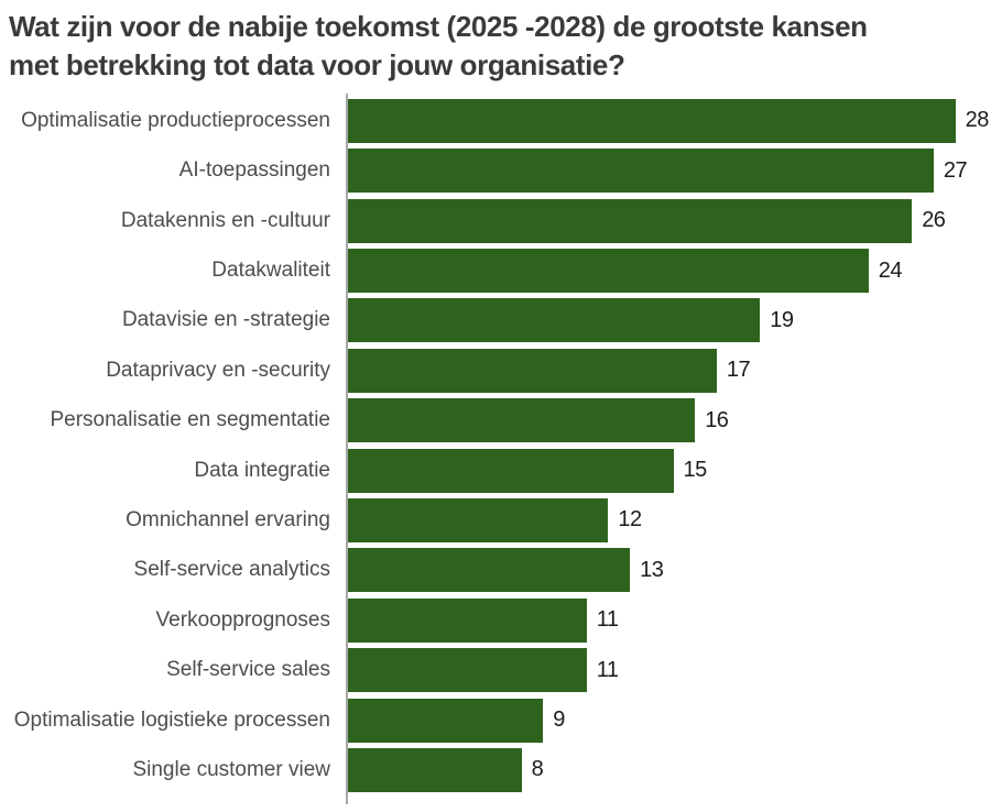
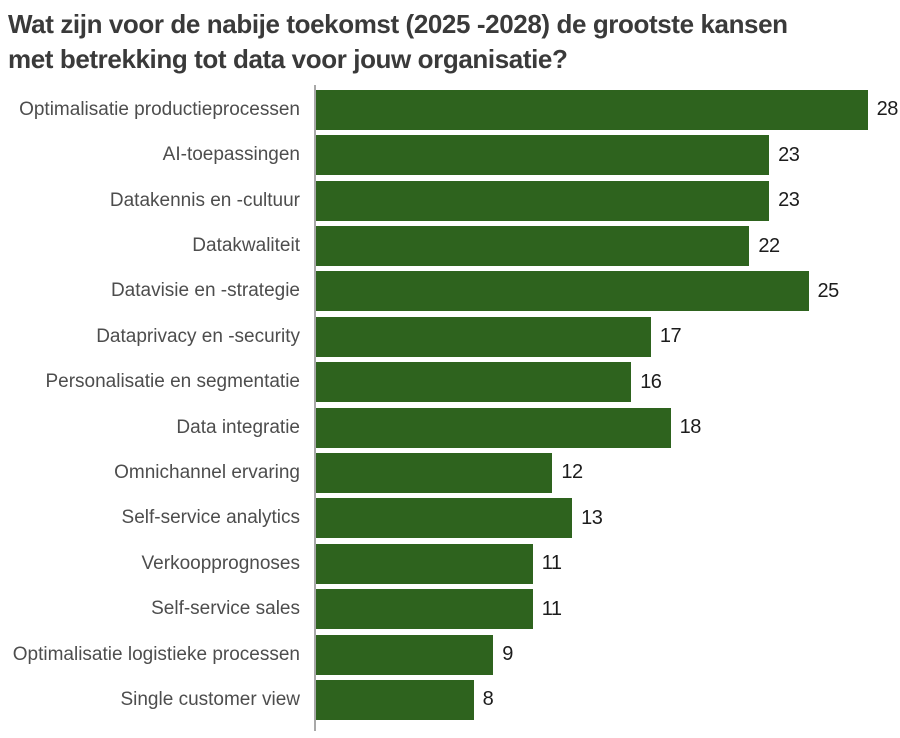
AI-toepassingen: 27 -> 23
Datakennis en -cultuur: 26 -> 23
Datakwaliteit: 24 -> 22
Datavisie en -strategie: 19 -> 25
Data integratie: 15 -> 18
